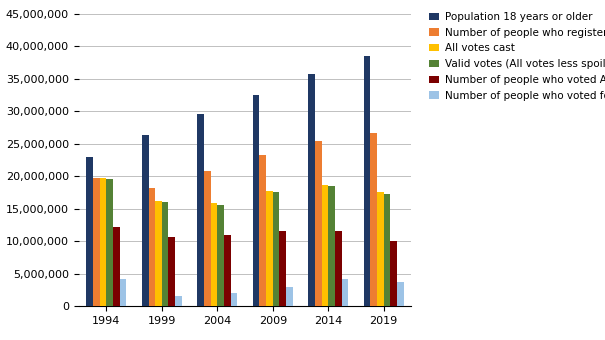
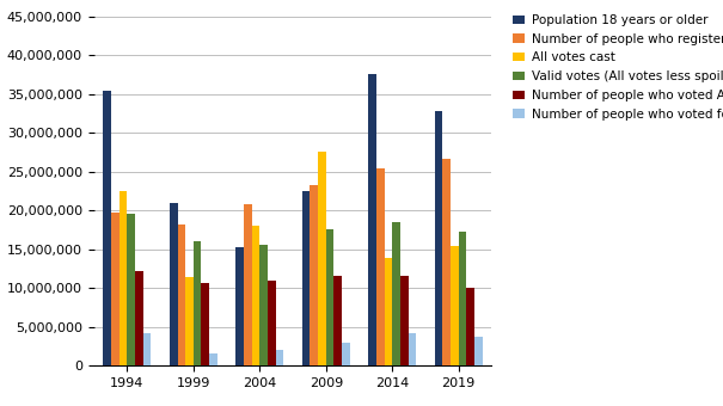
Population 18 years or older/1994: 23,000,000 -> 35,400,000
All votes cast/1994: 19,700,000 -> 22,400,000
Population 18 years or older/1999: 26,300,000 -> 21,000,000
All votes cast/1999: 16,100,000 -> 11,400,000
Population 18 years or older/2004: 29,500,000 -> 15,200,000
All votes cast/2004: 15,800,000 -> 18,000,000
Population 18 years or older/2009: 32,500,000 -> 22,400,000
All votes cast/2009: 17,700,000 -> 27,600,000
Population 18 years or older/2014: 35,700,000 -> 37,600,000
All votes cast/2014: 18,600,000 -> 13,800,000
Population 18 years or older/2019: 38,500,000 -> 32,800,000
All votes cast/2019: 17,500,000 -> 15,400,000
